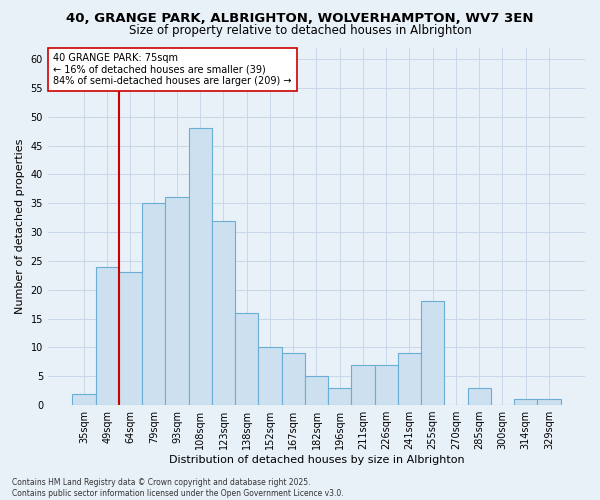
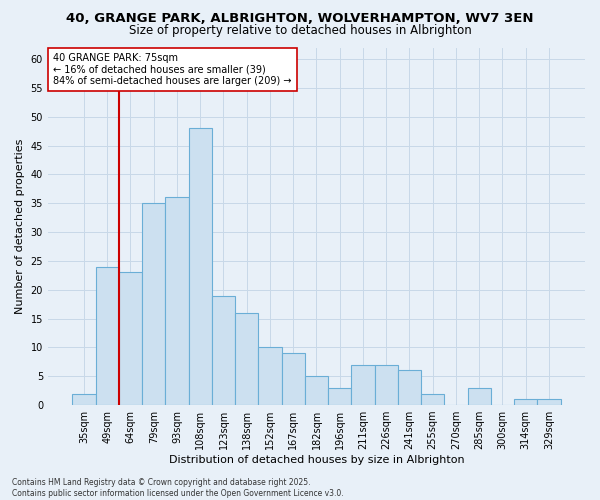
123sqm: 32 -> 19
241sqm: 9 -> 6
255sqm: 18 -> 2
